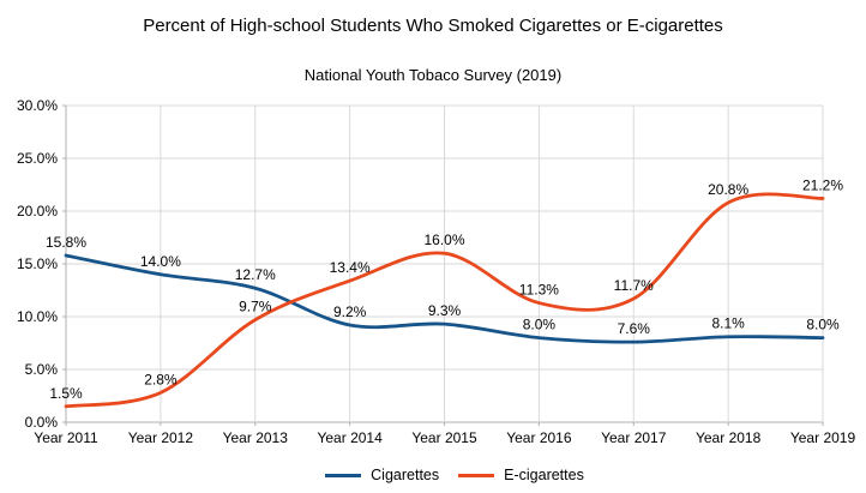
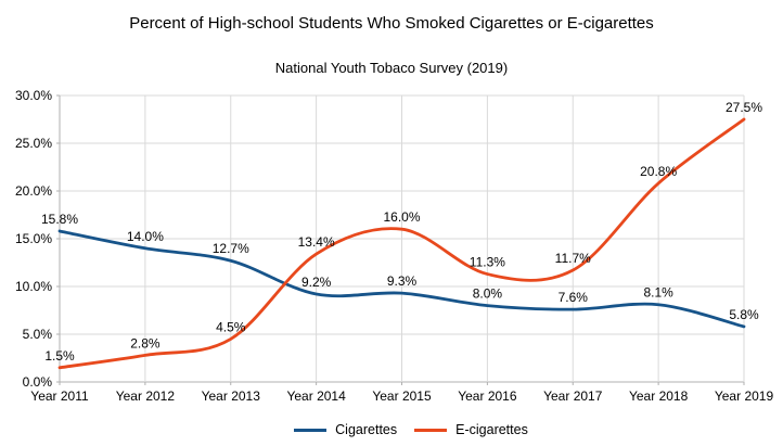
E-cigarettes/Year 2013: 9.7% -> 4.5%
Cigarettes/Year 2019: 8.0% -> 5.8%
E-cigarettes/Year 2019: 21.2% -> 27.5%
